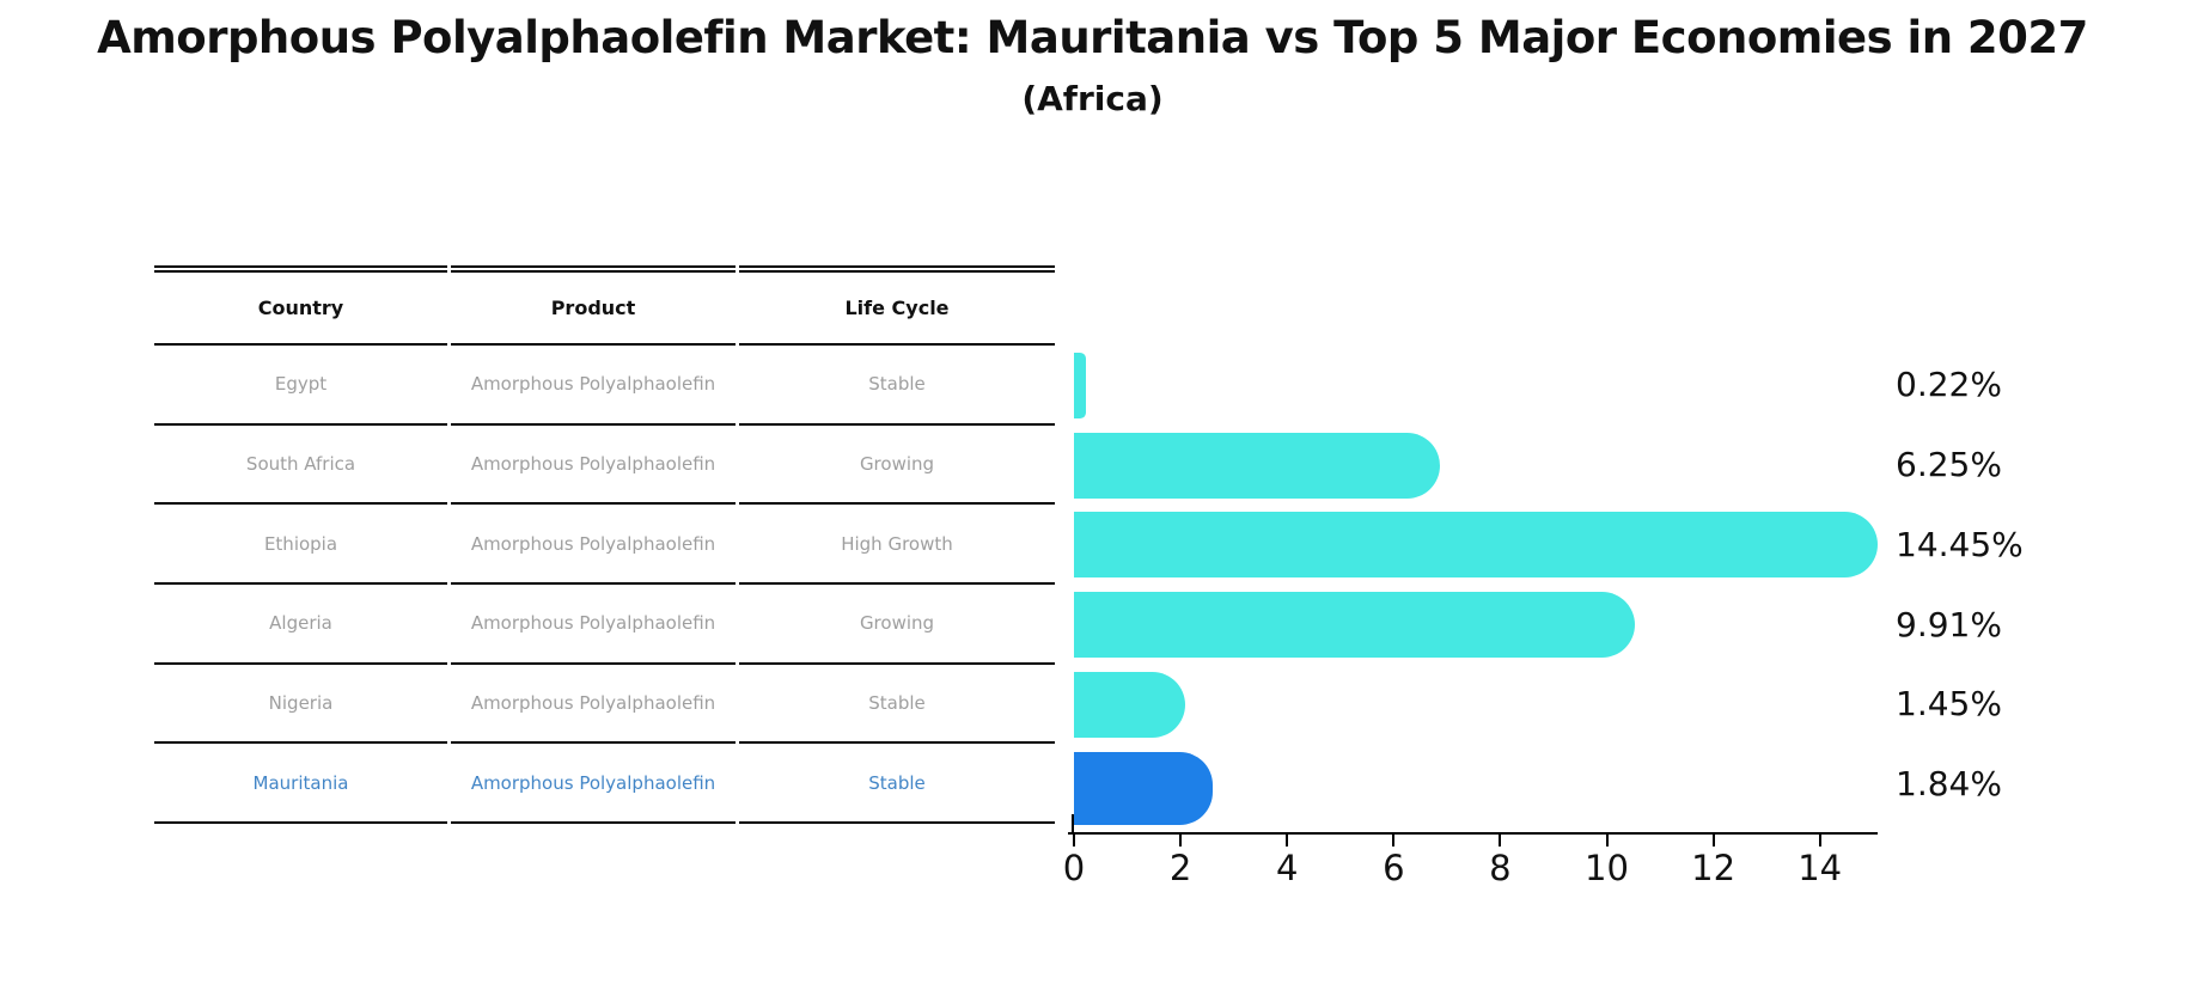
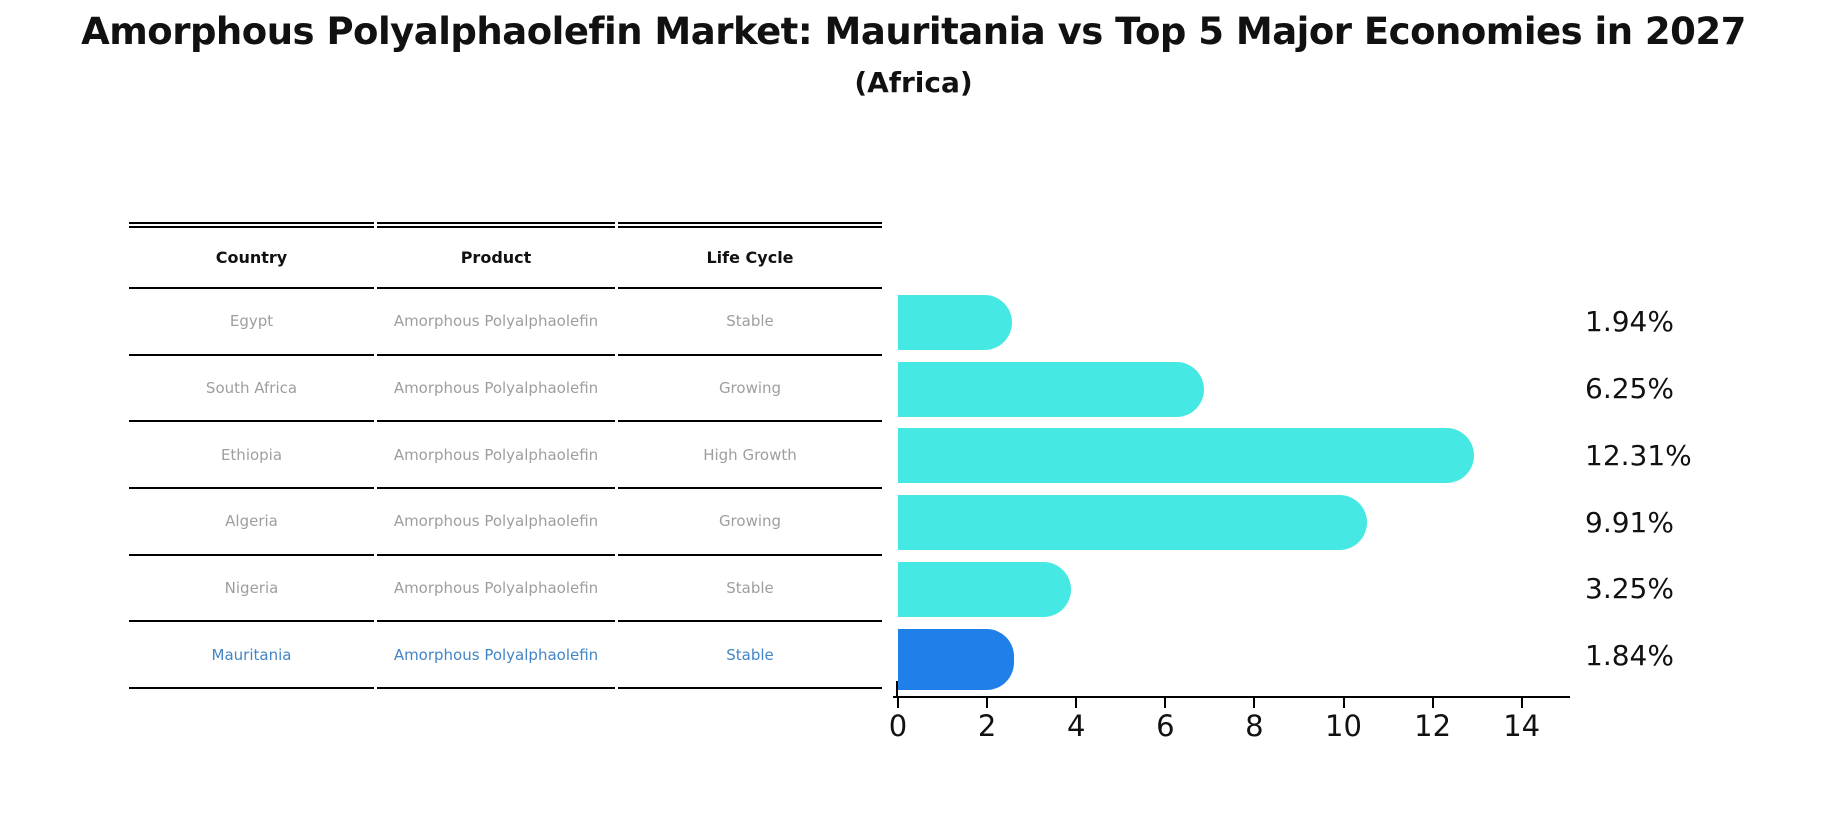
Egypt: 0.22% -> 1.94%
Ethiopia: 14.45% -> 12.31%
Nigeria: 1.45% -> 3.25%
